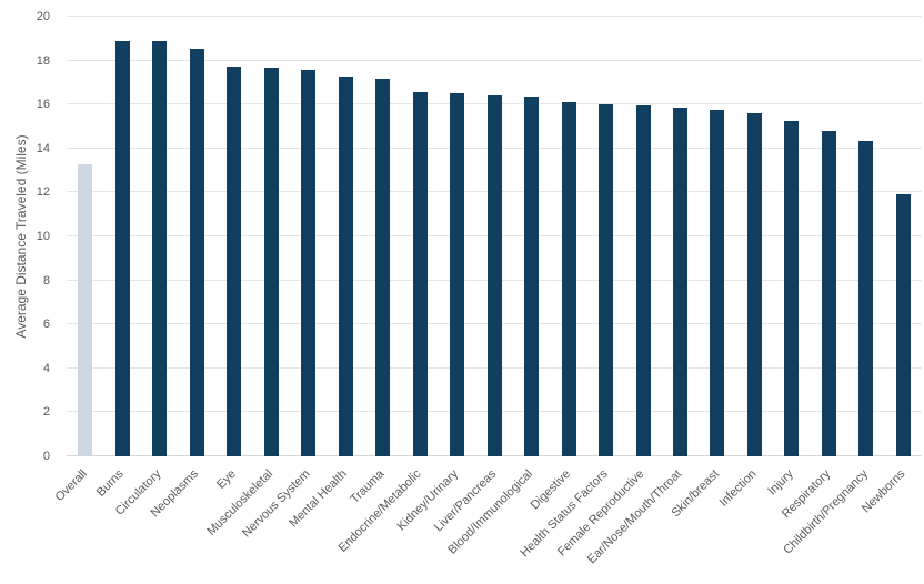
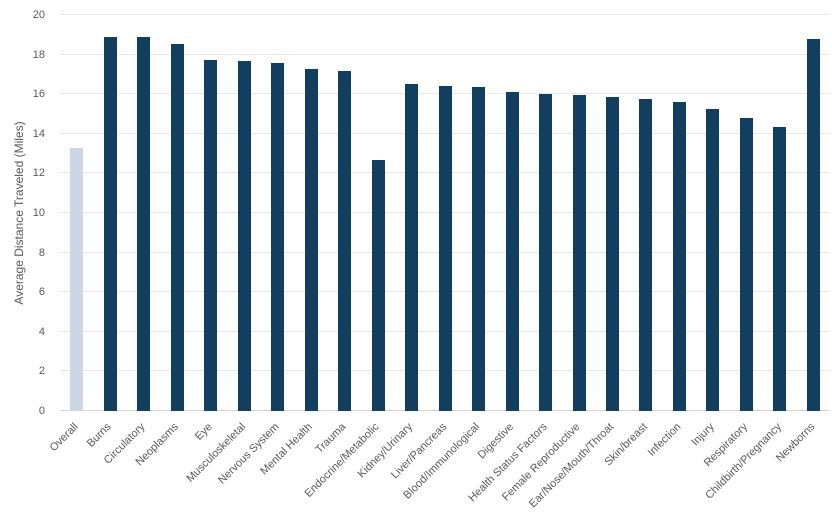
Endocrine/Metabolic: 16.6 -> 12.7
Newborns: 11.9 -> 18.8
